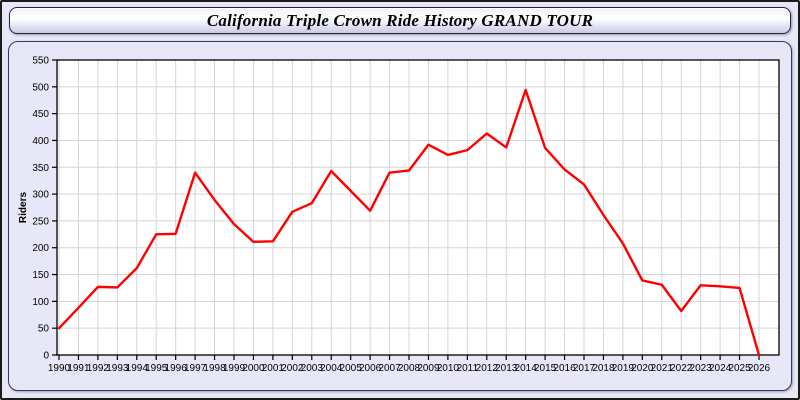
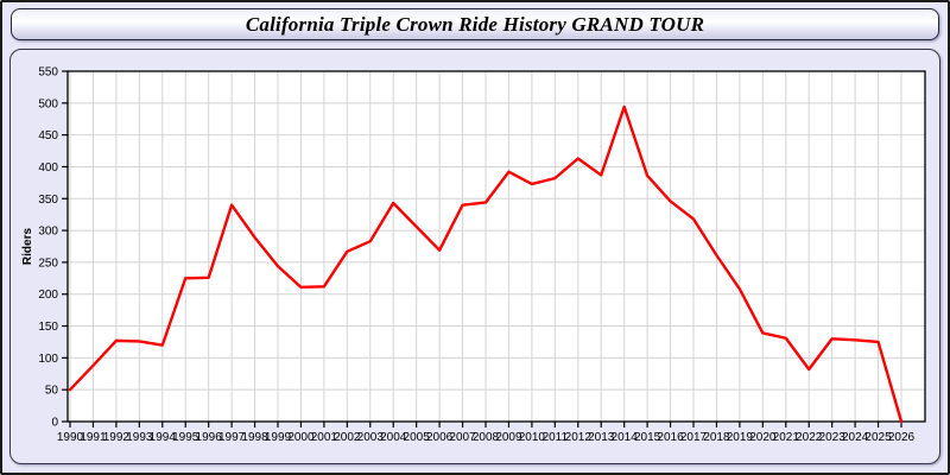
1994: 160 -> 120
